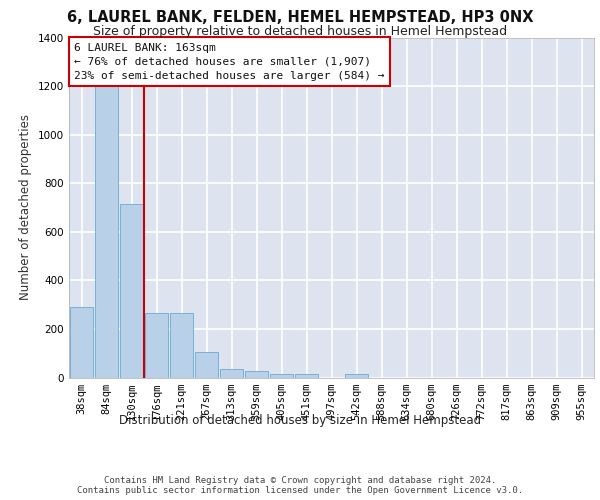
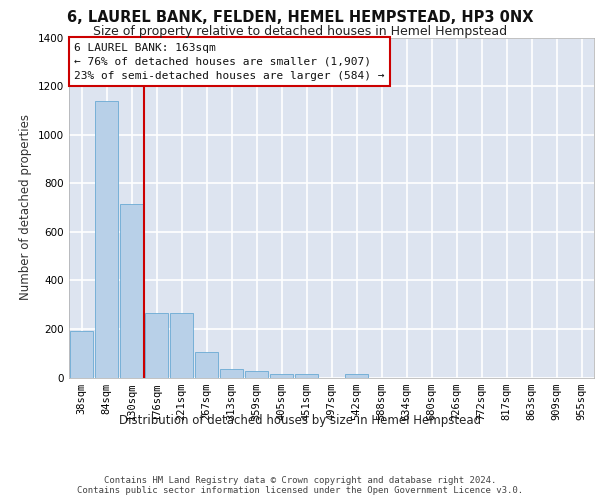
38sqm: 290 -> 190
84sqm: 1205 -> 1140
